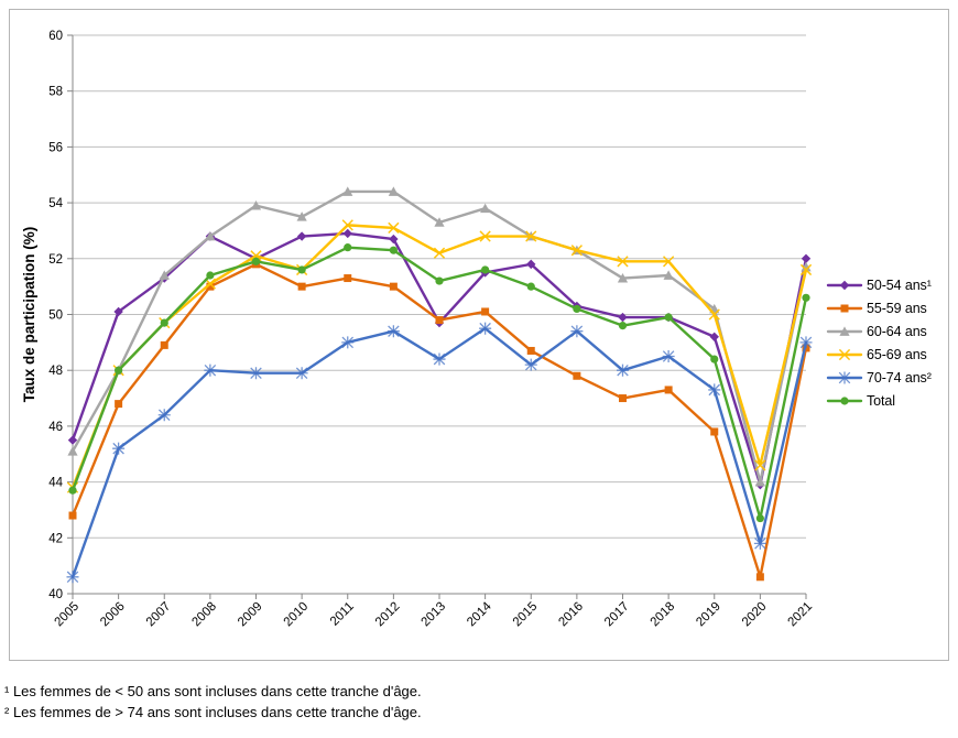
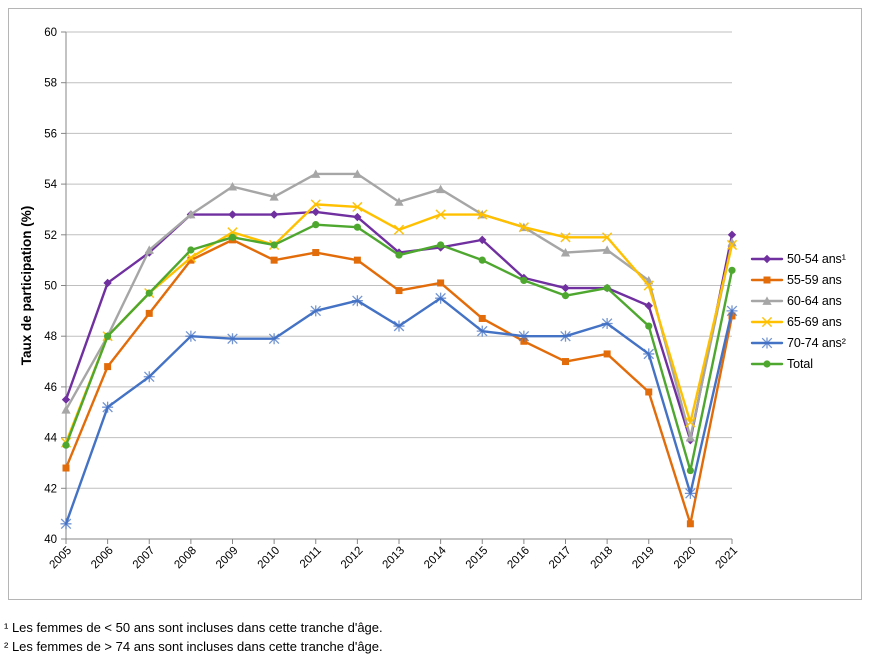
50-54 ans¹/2009: 52.0 -> 52.8
50-54 ans¹/2013: 49.7 -> 51.3
70-74 ans²/2016: 49.4 -> 48.0
